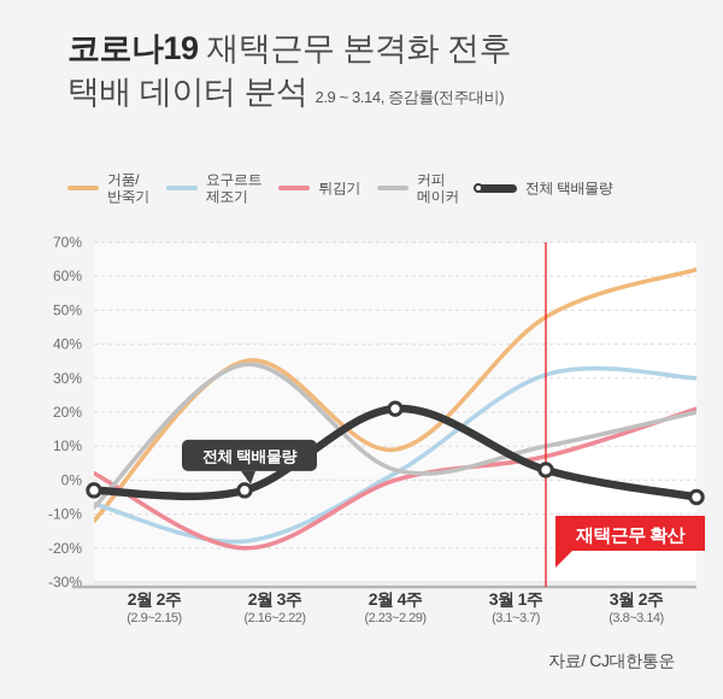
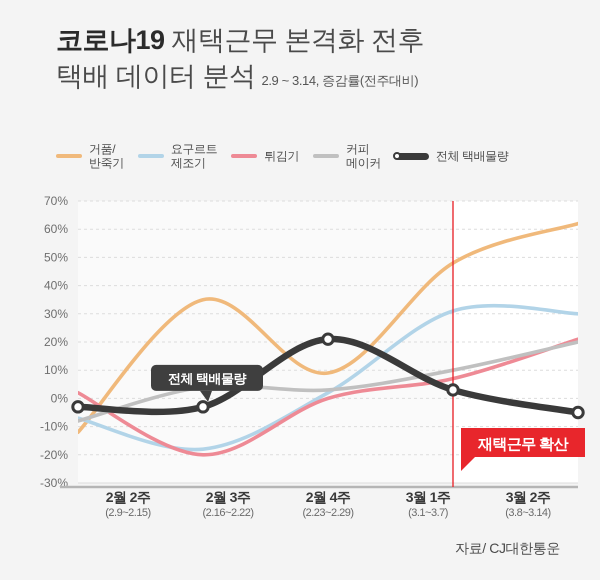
커피 메이커/2월 3주: 34% -> 4%
